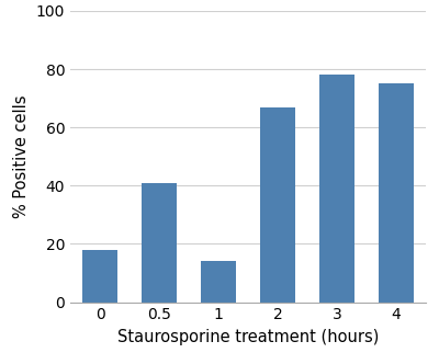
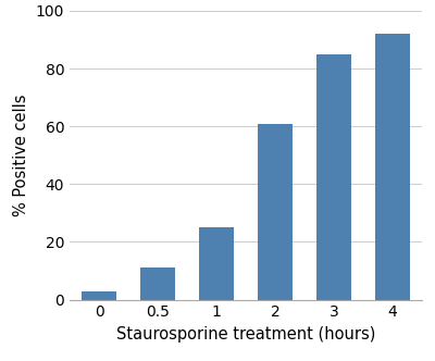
0: 18 -> 3
0.5: 41 -> 11
1: 14 -> 25
2: 67 -> 61
3: 78 -> 85
4: 75 -> 92
